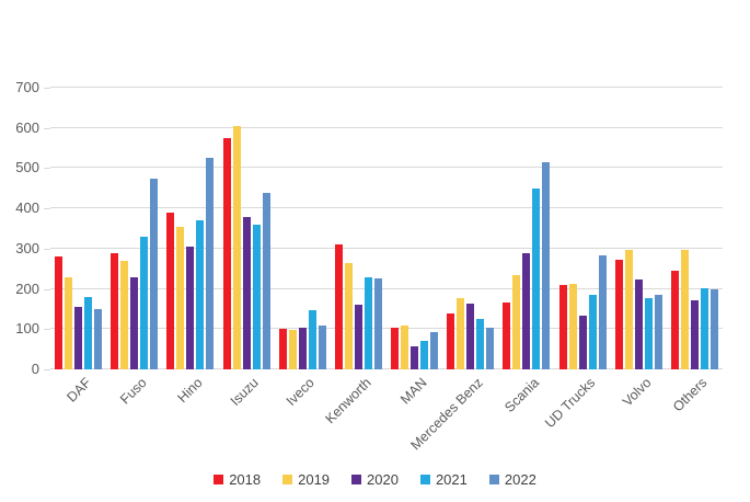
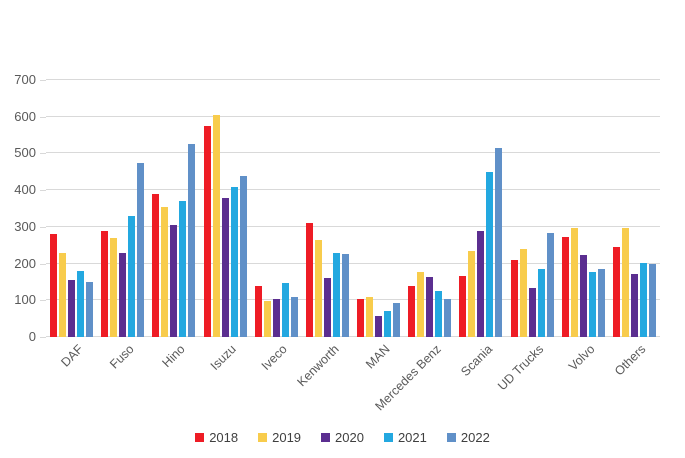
2021/Isuzu: 360 -> 410
2018/Iveco: 100 -> 140
2019/UD Trucks: 210 -> 240
